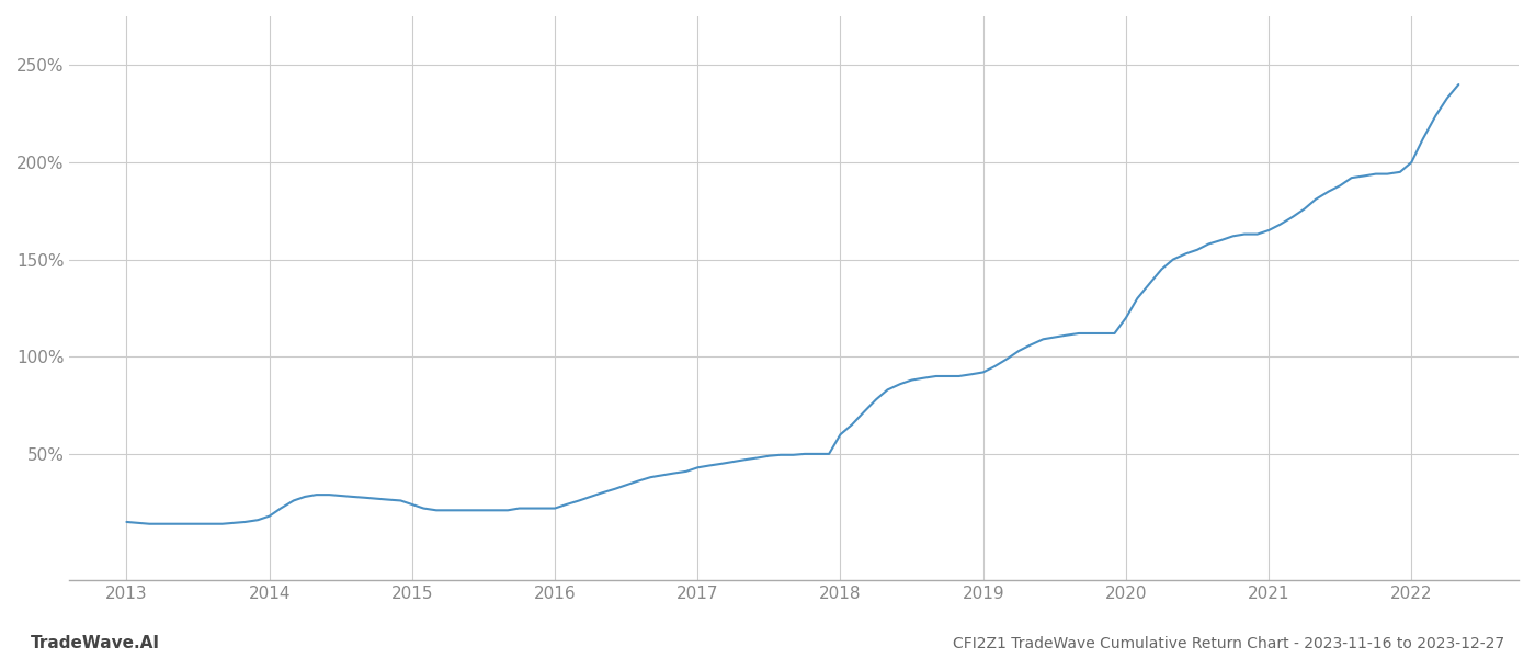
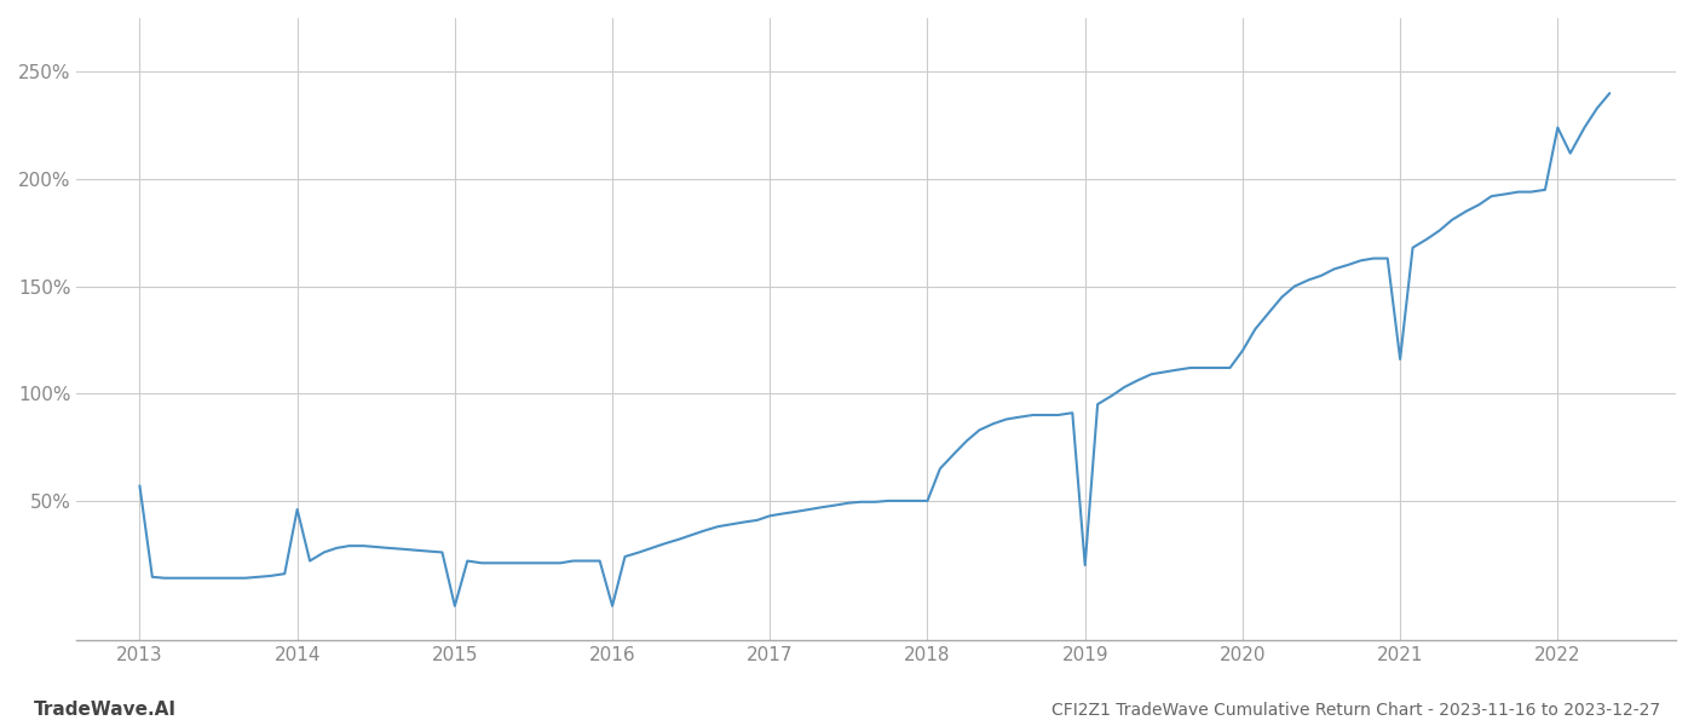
2013: 15% -> 57%
2014: 18% -> 46%
2015: 24% -> 1%
2016: 22% -> 1%
2018: 60% -> 50%
2019: 92% -> 20%
2021: 165% -> 116%
2022: 200% -> 224%
